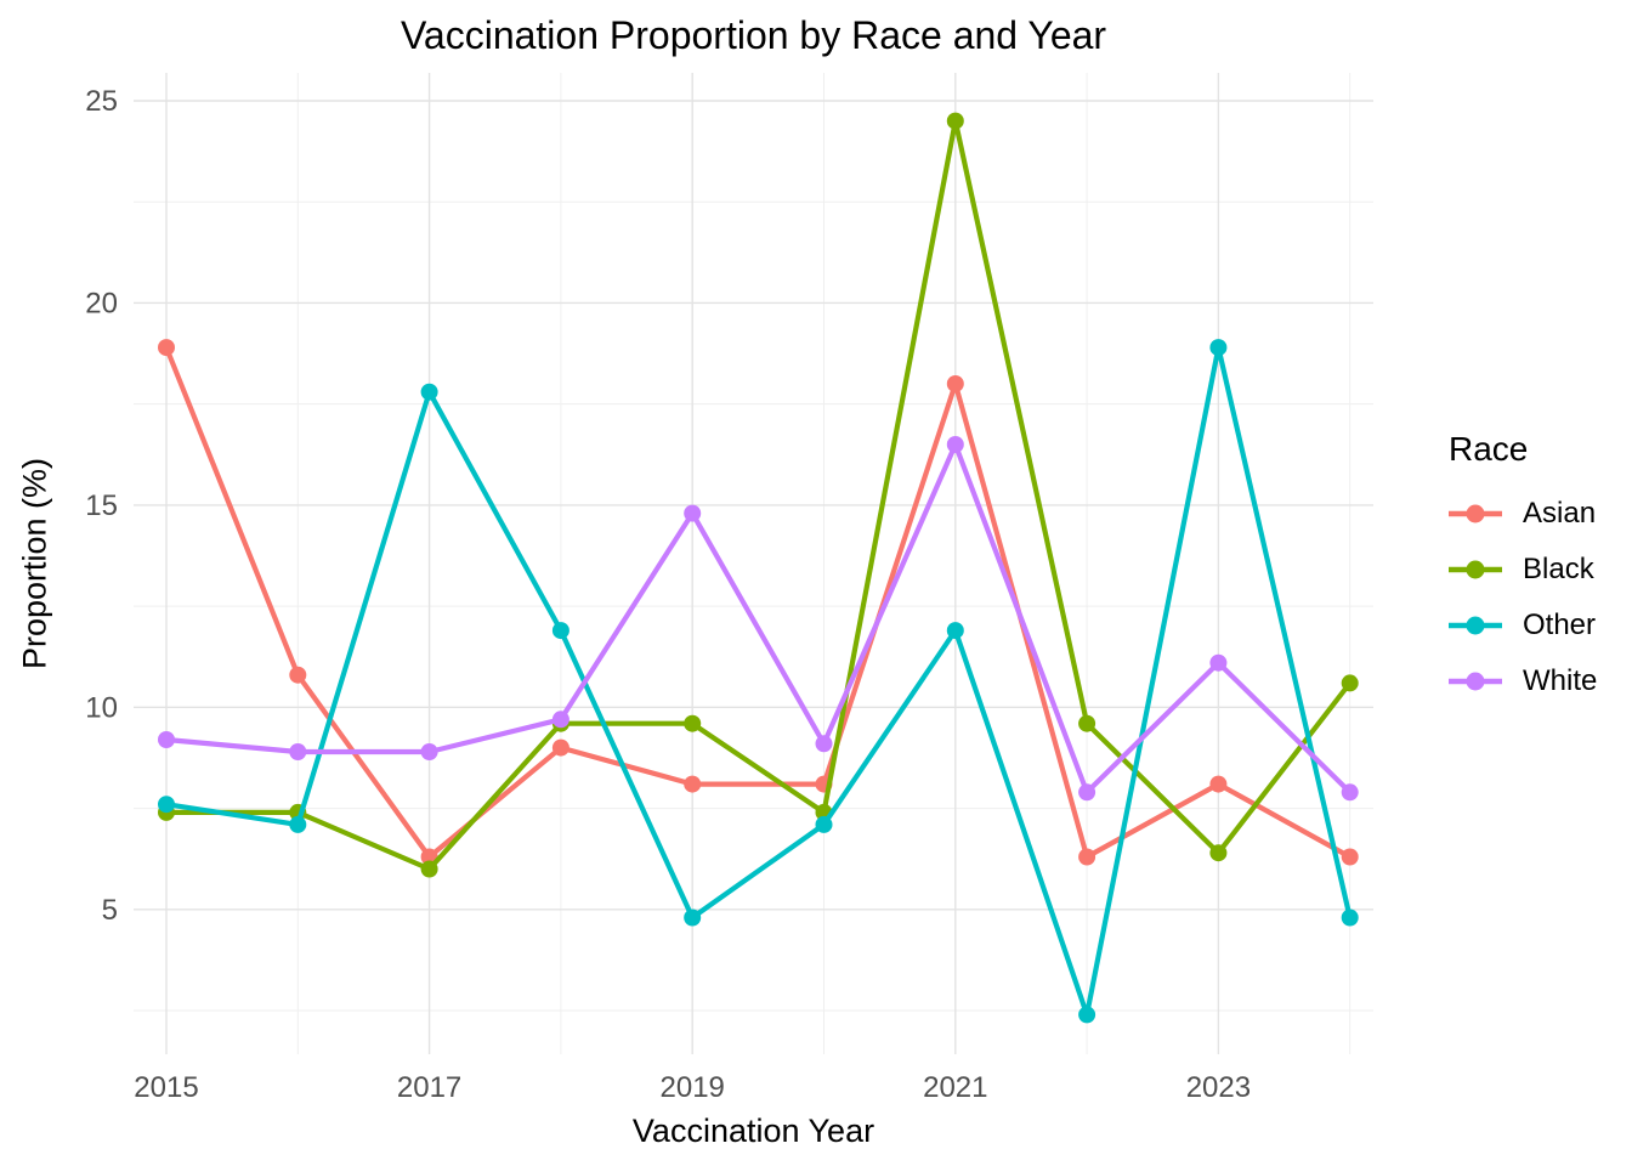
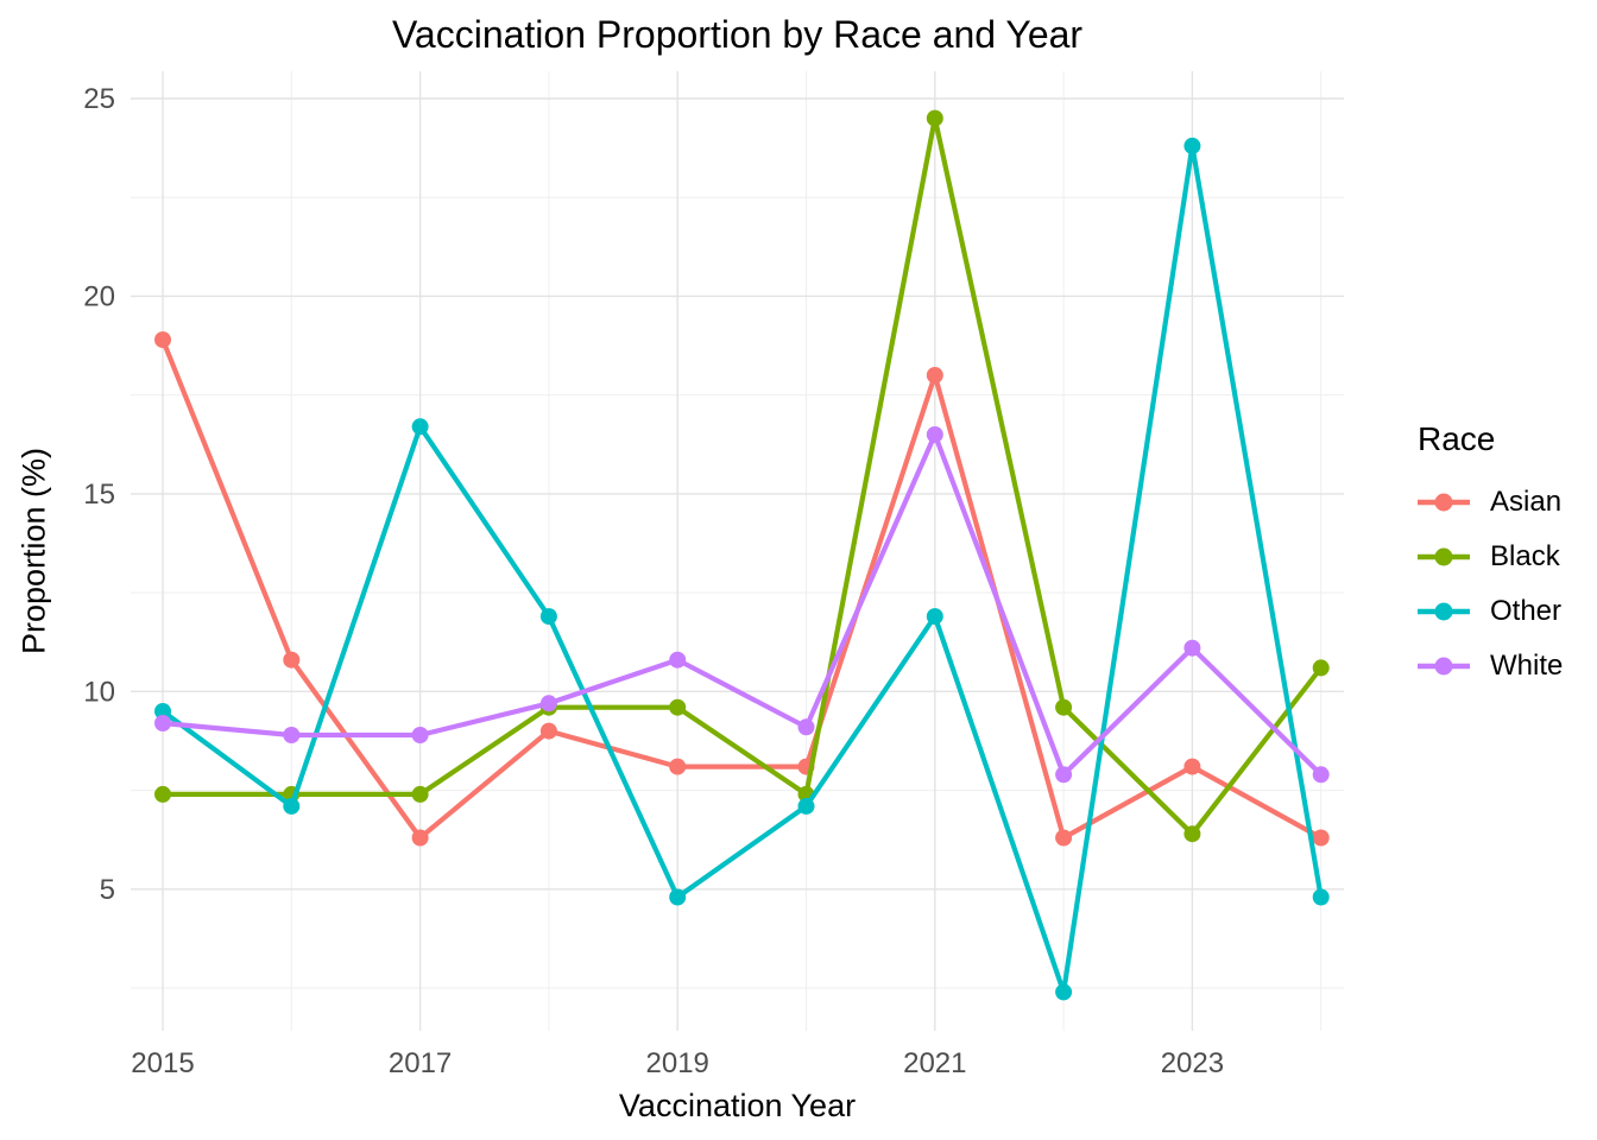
Other/2015: 7.6 -> 9.5
Black/2017: 6.0 -> 7.4
Other/2017: 17.8 -> 16.7
White/2019: 14.8 -> 10.8
Other/2023: 18.9 -> 23.8
